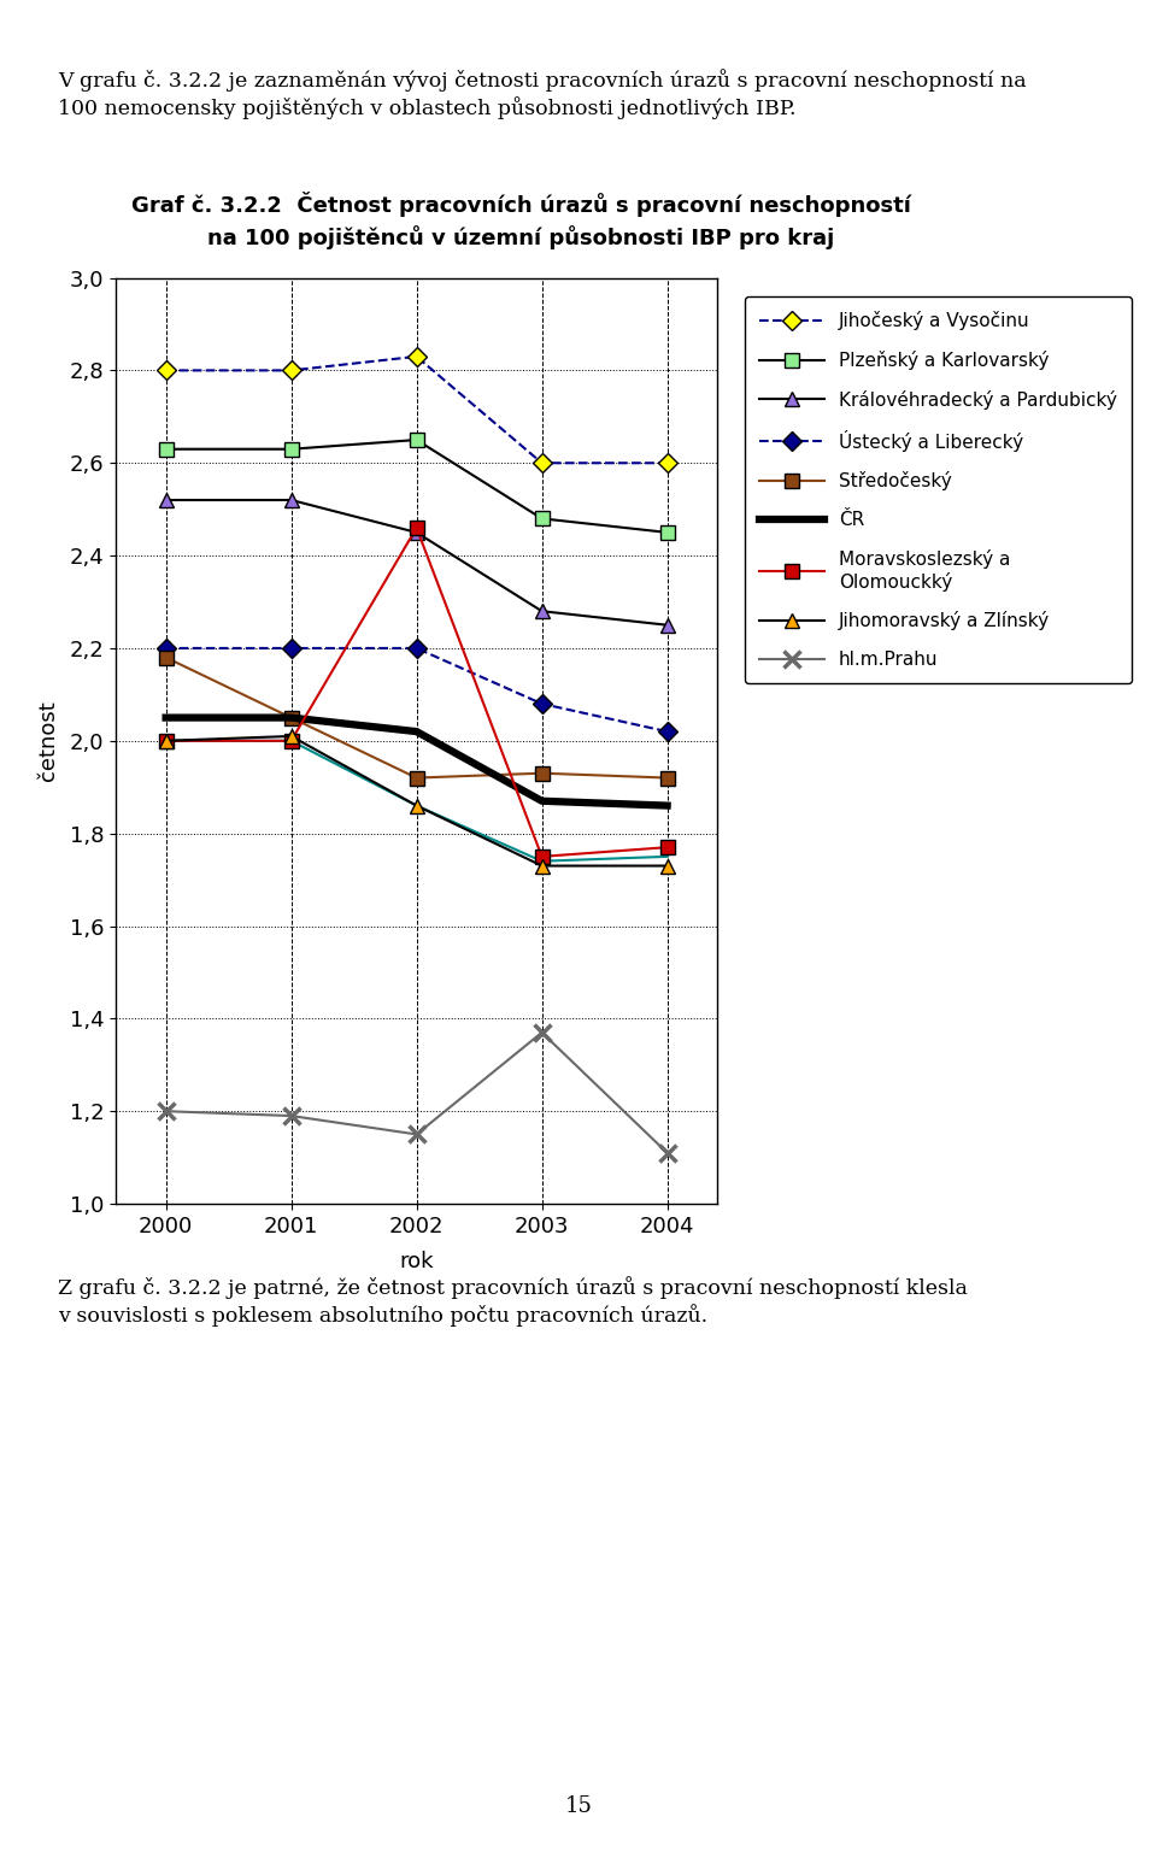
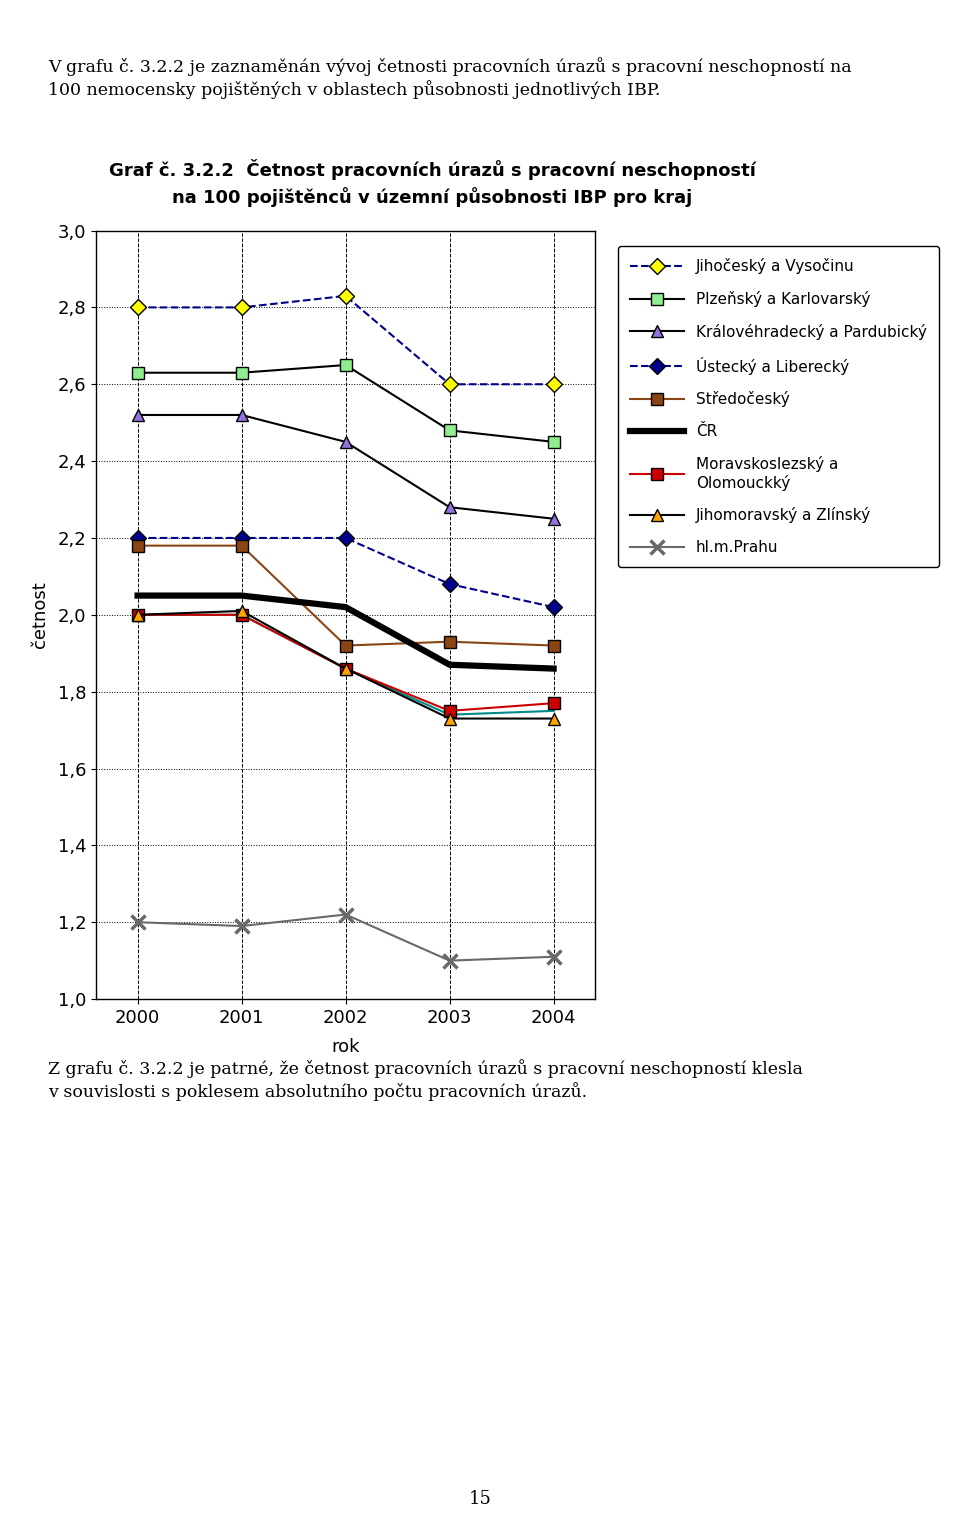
Středočeský/2001: 2,05 -> 2,18
Moravskoslezský a Olomouckký/2002: 2,46 -> 1,86
hl.m.Prahu/2002: 1,15 -> 1,22
hl.m.Prahu/2003: 1,37 -> 1,10
